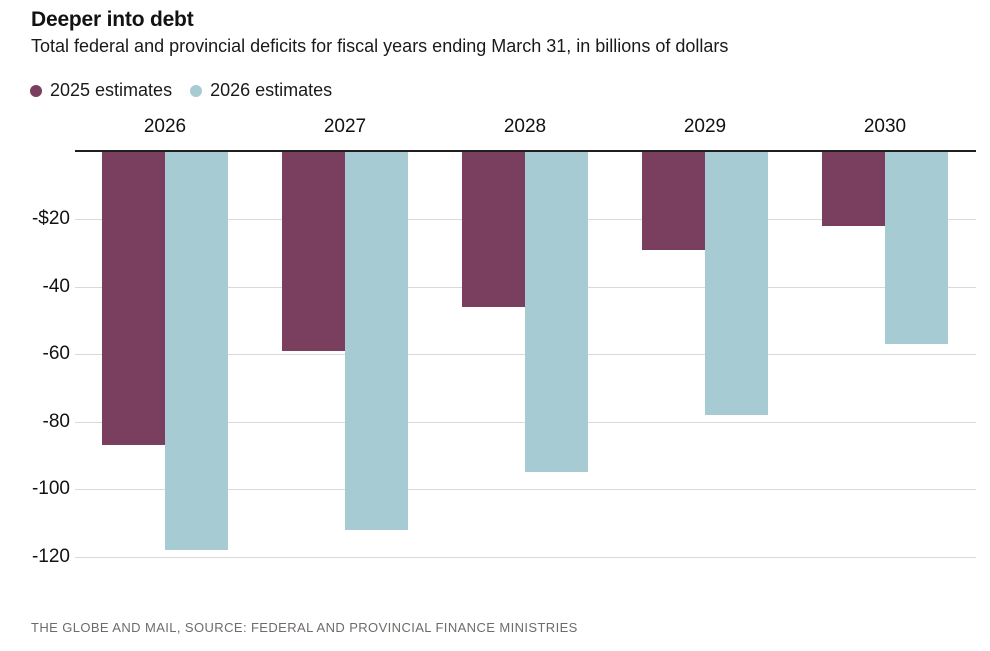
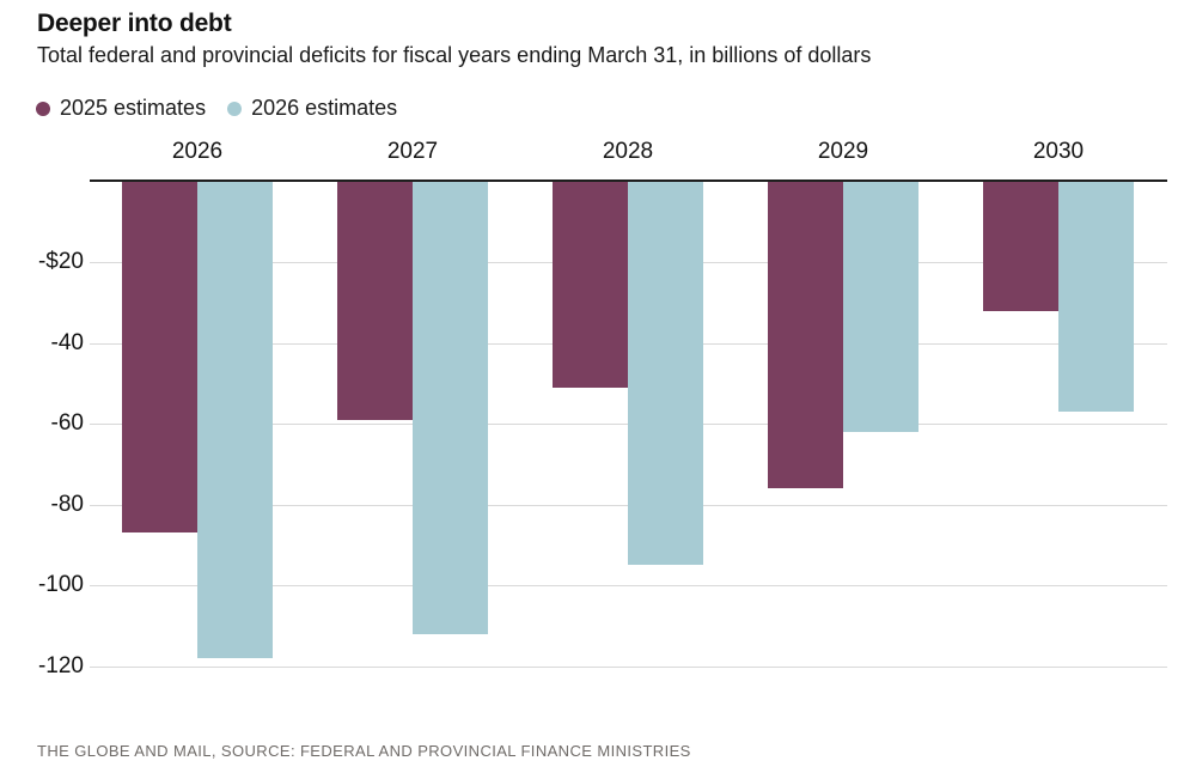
2025 estimates/2028: -$46 -> -$51
2025 estimates/2029: -$29 -> -$76
2026 estimates/2029: -$78 -> -$62
2025 estimates/2030: -$22 -> -$32
